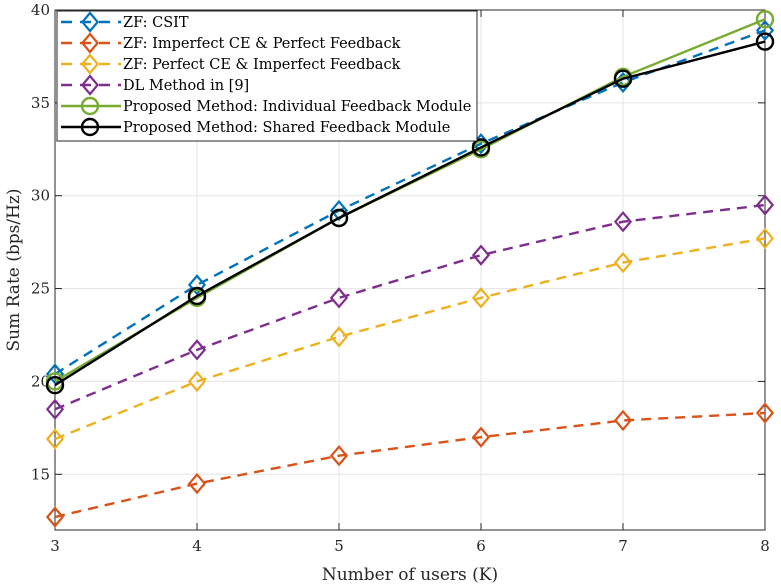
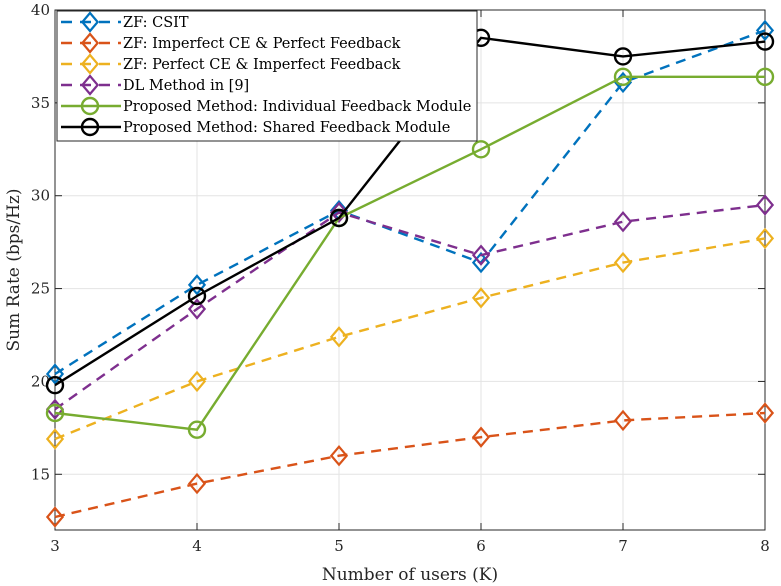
Proposed Method: Individual Feedback Module/3: 20.0 -> 18.3
DL Method in [9]/4: 21.7 -> 23.9
Proposed Method: Individual Feedback Module/4: 24.5 -> 17.4
DL Method in [9]/5: 24.5 -> 29.1
ZF: CSIT/6: 32.8 -> 26.4
Proposed Method: Shared Feedback Module/6: 32.6 -> 38.5
Proposed Method: Shared Feedback Module/7: 36.3 -> 37.5
Proposed Method: Individual Feedback Module/8: 39.5 -> 36.4
